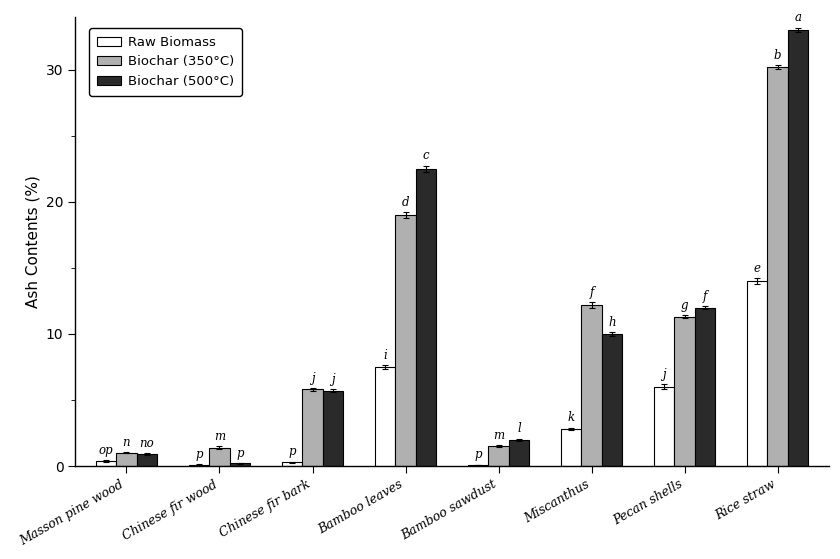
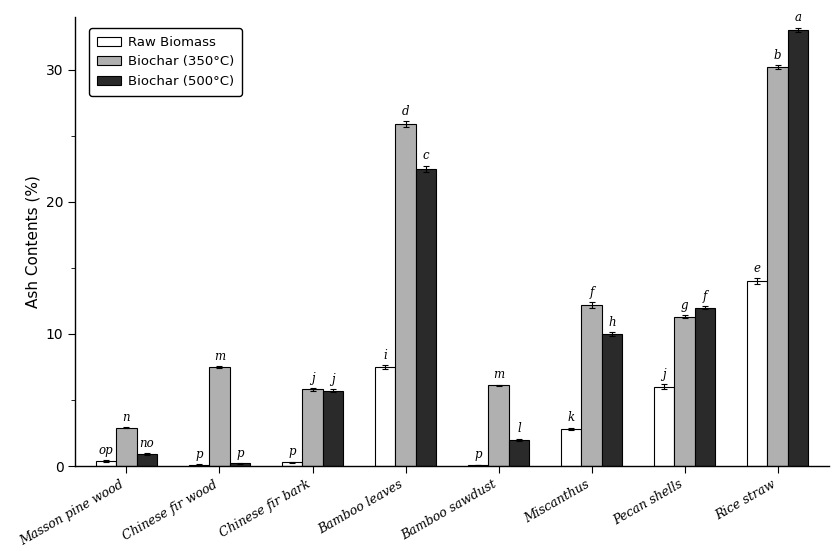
Biochar (350°C)/Masson pine wood: 1.0 -> 2.9
Biochar (350°C)/Chinese fir wood: 1.4 -> 7.5
Biochar (350°C)/Bamboo leaves: 19.0 -> 25.9
Biochar (350°C)/Bamboo sawdust: 1.5 -> 6.1
